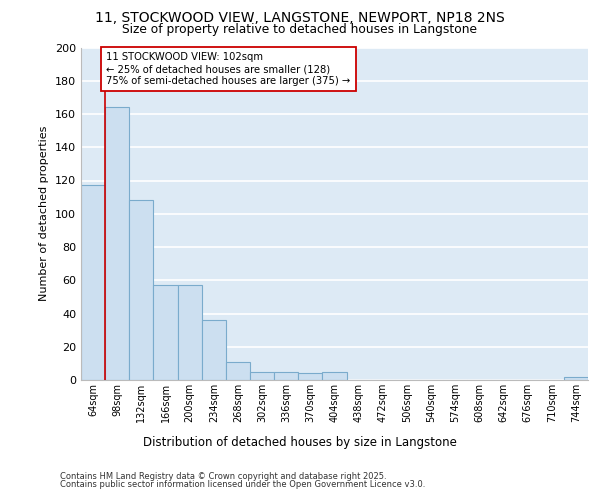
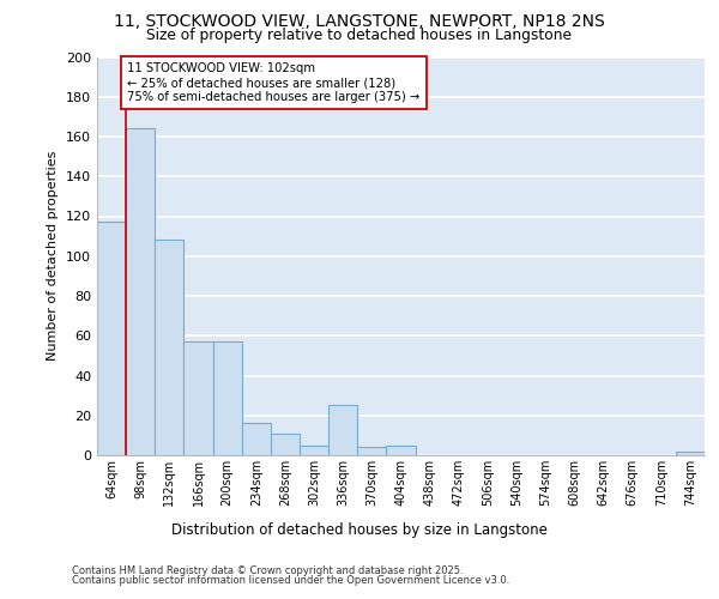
234sqm: 36 -> 16
336sqm: 5 -> 25
